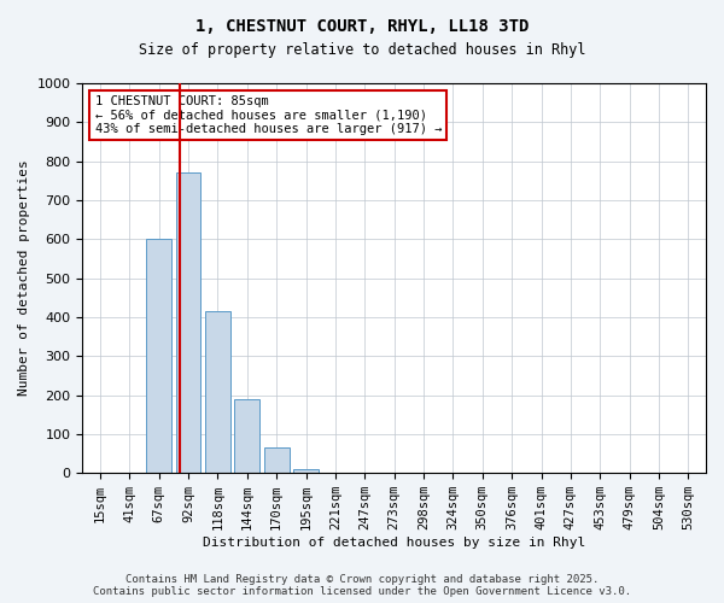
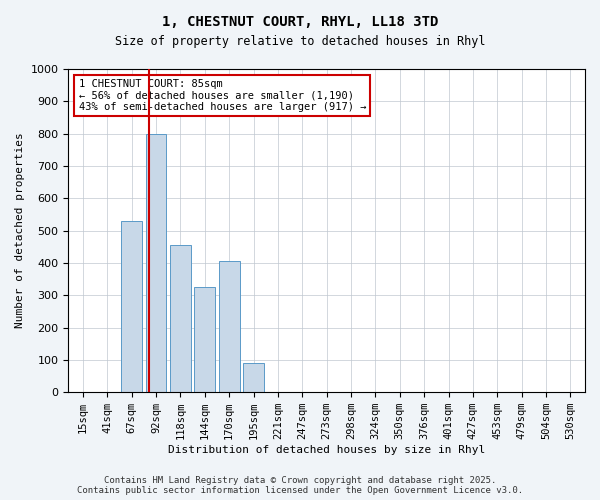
67sqm: 600 -> 530
92sqm: 770 -> 800
118sqm: 415 -> 455
144sqm: 190 -> 325
170sqm: 65 -> 405
195sqm: 10 -> 90
